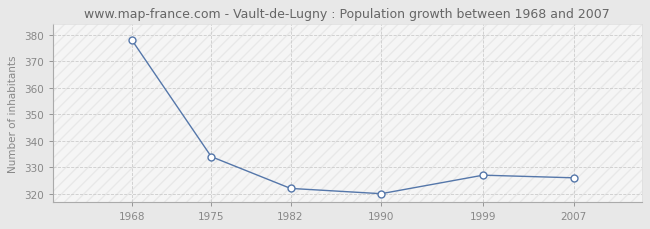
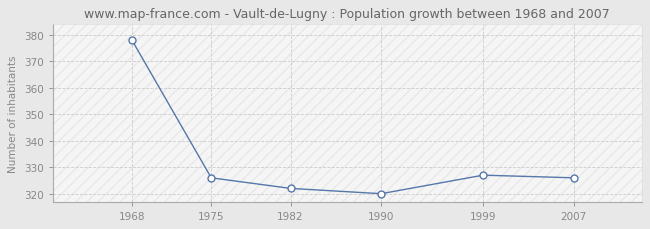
1975: 334 -> 326
